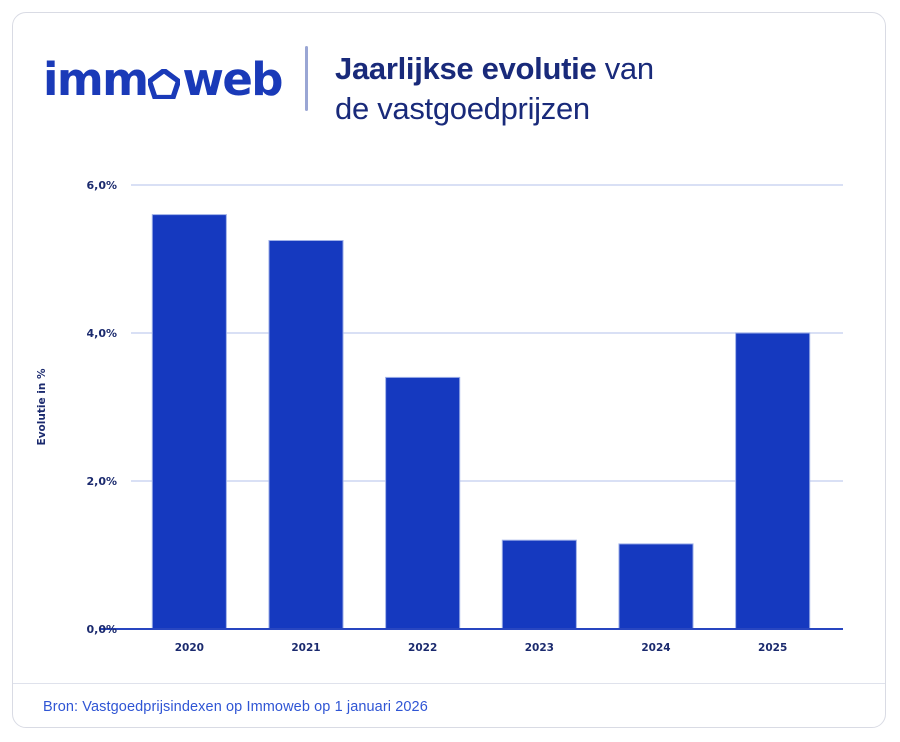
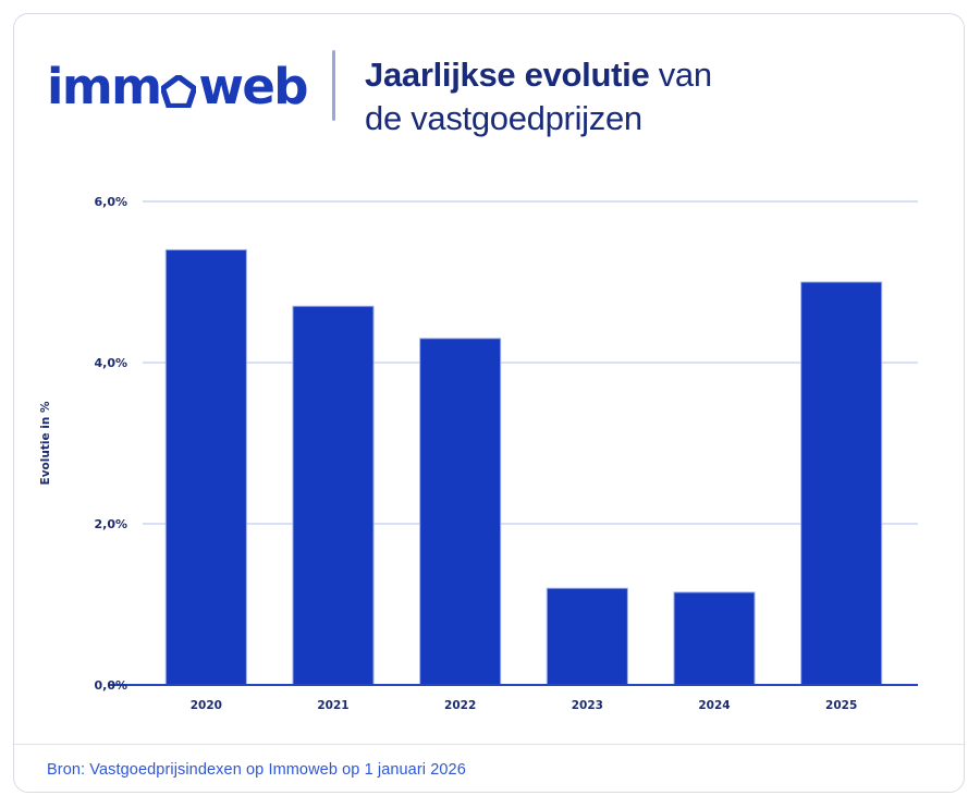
2020: 5,6% -> 5,4%
2021: 5,2% -> 4,7%
2022: 3,4% -> 4,3%
2025: 4,0% -> 5,0%
